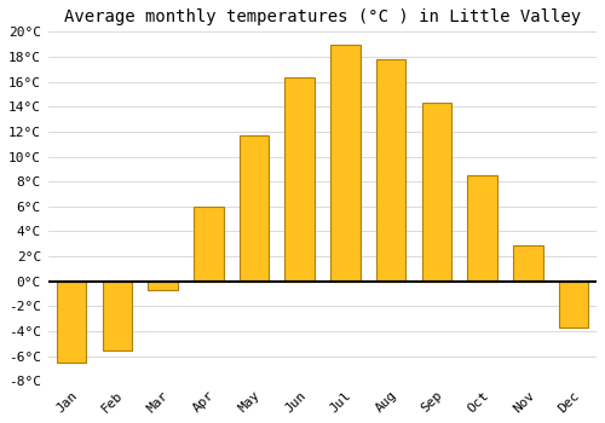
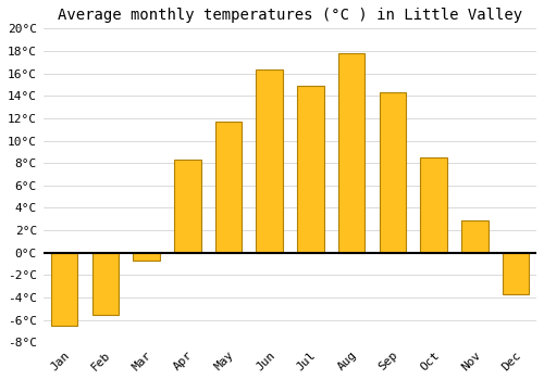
Apr: 6.0°C -> 8.3°C
Jul: 19.0°C -> 14.9°C
